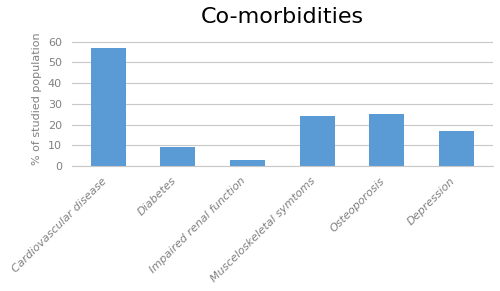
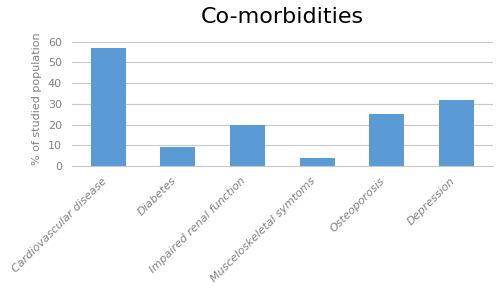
Impaired renal function: 3 -> 20
Musceloskeletal symtoms: 24 -> 4
Depression: 17 -> 32
